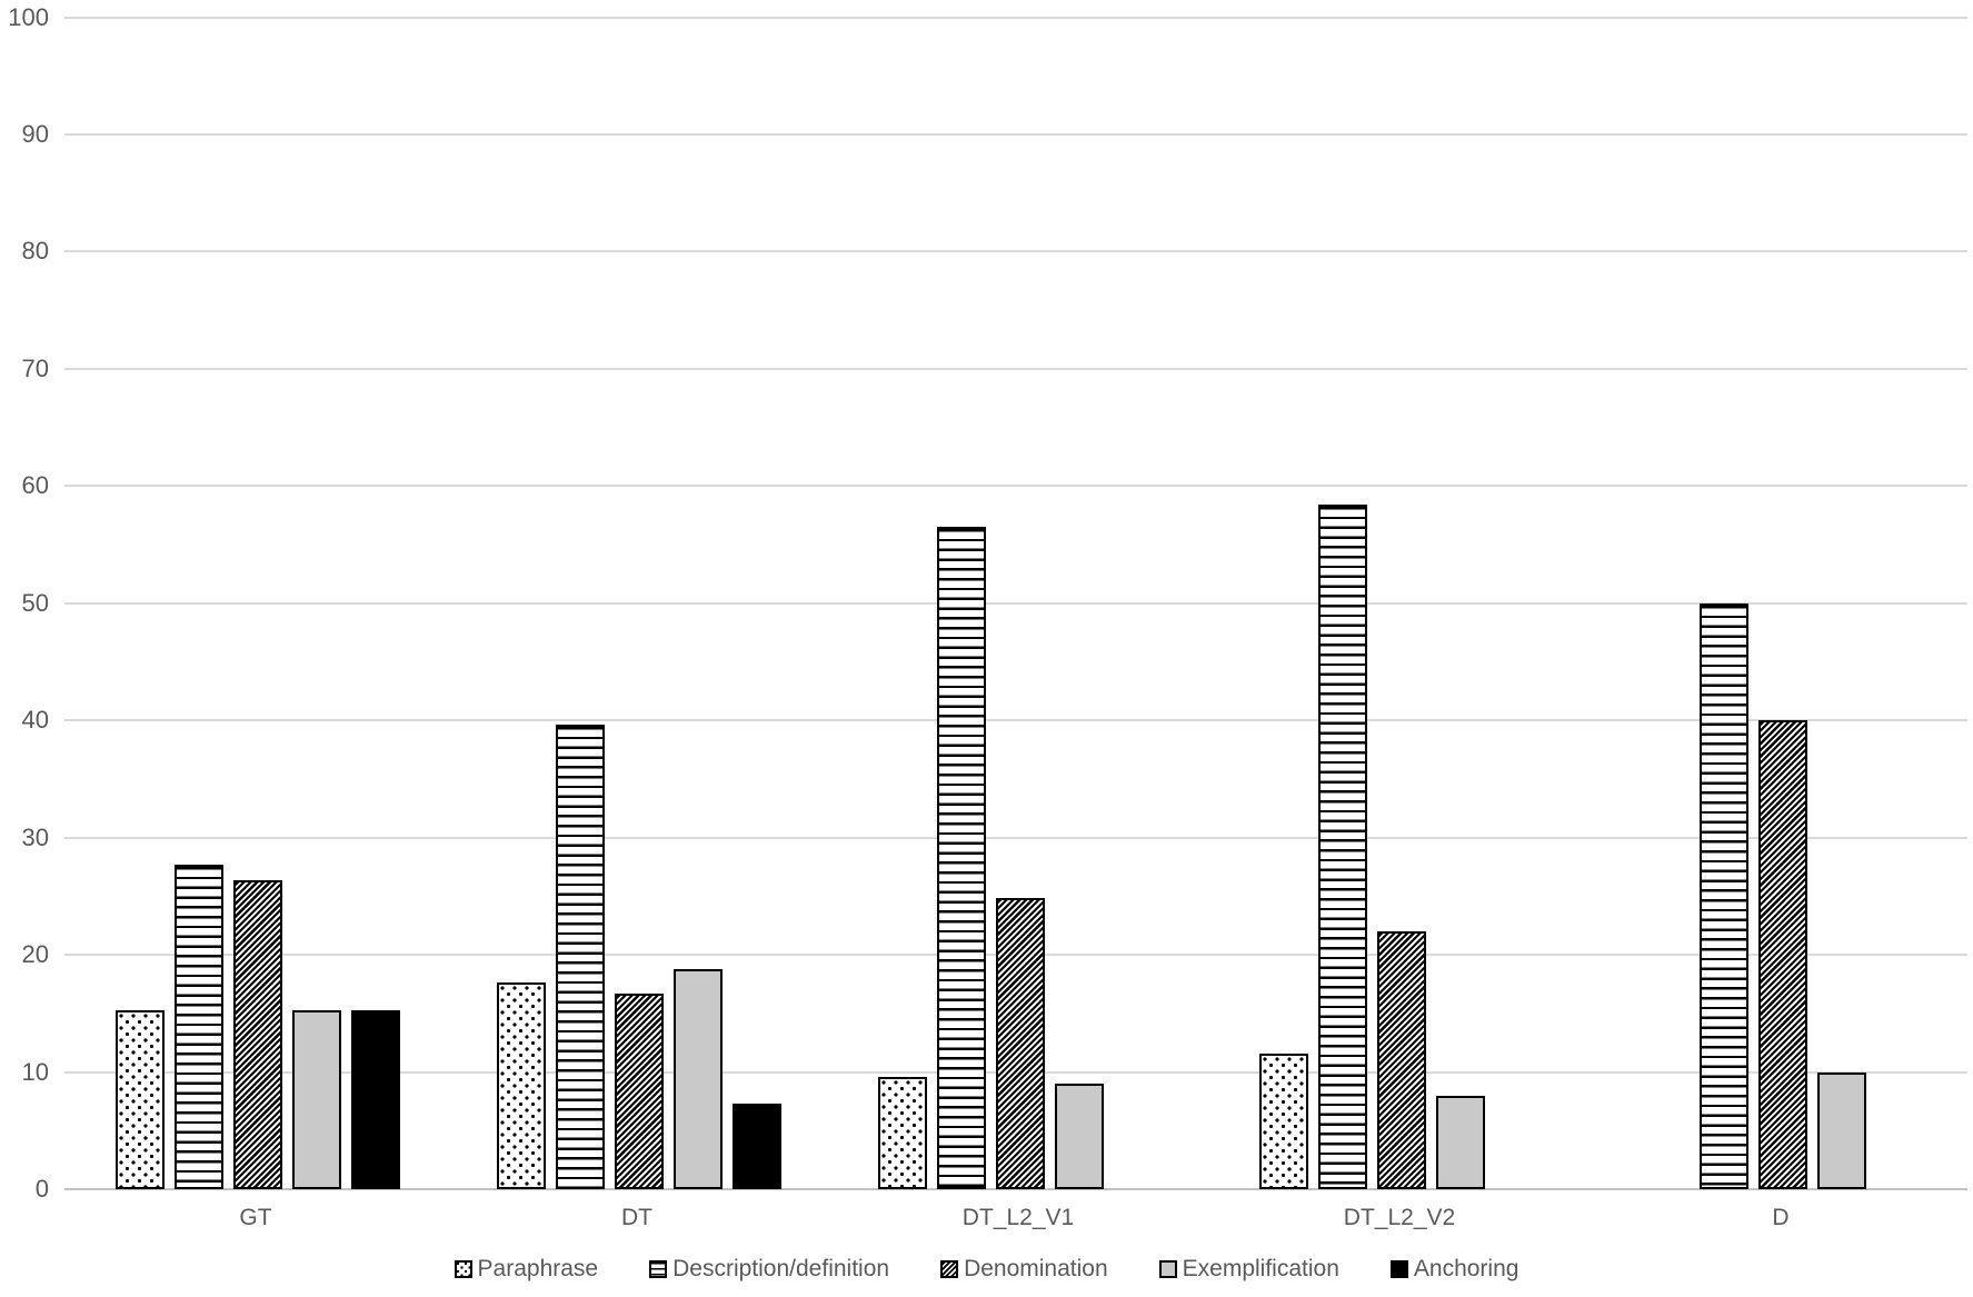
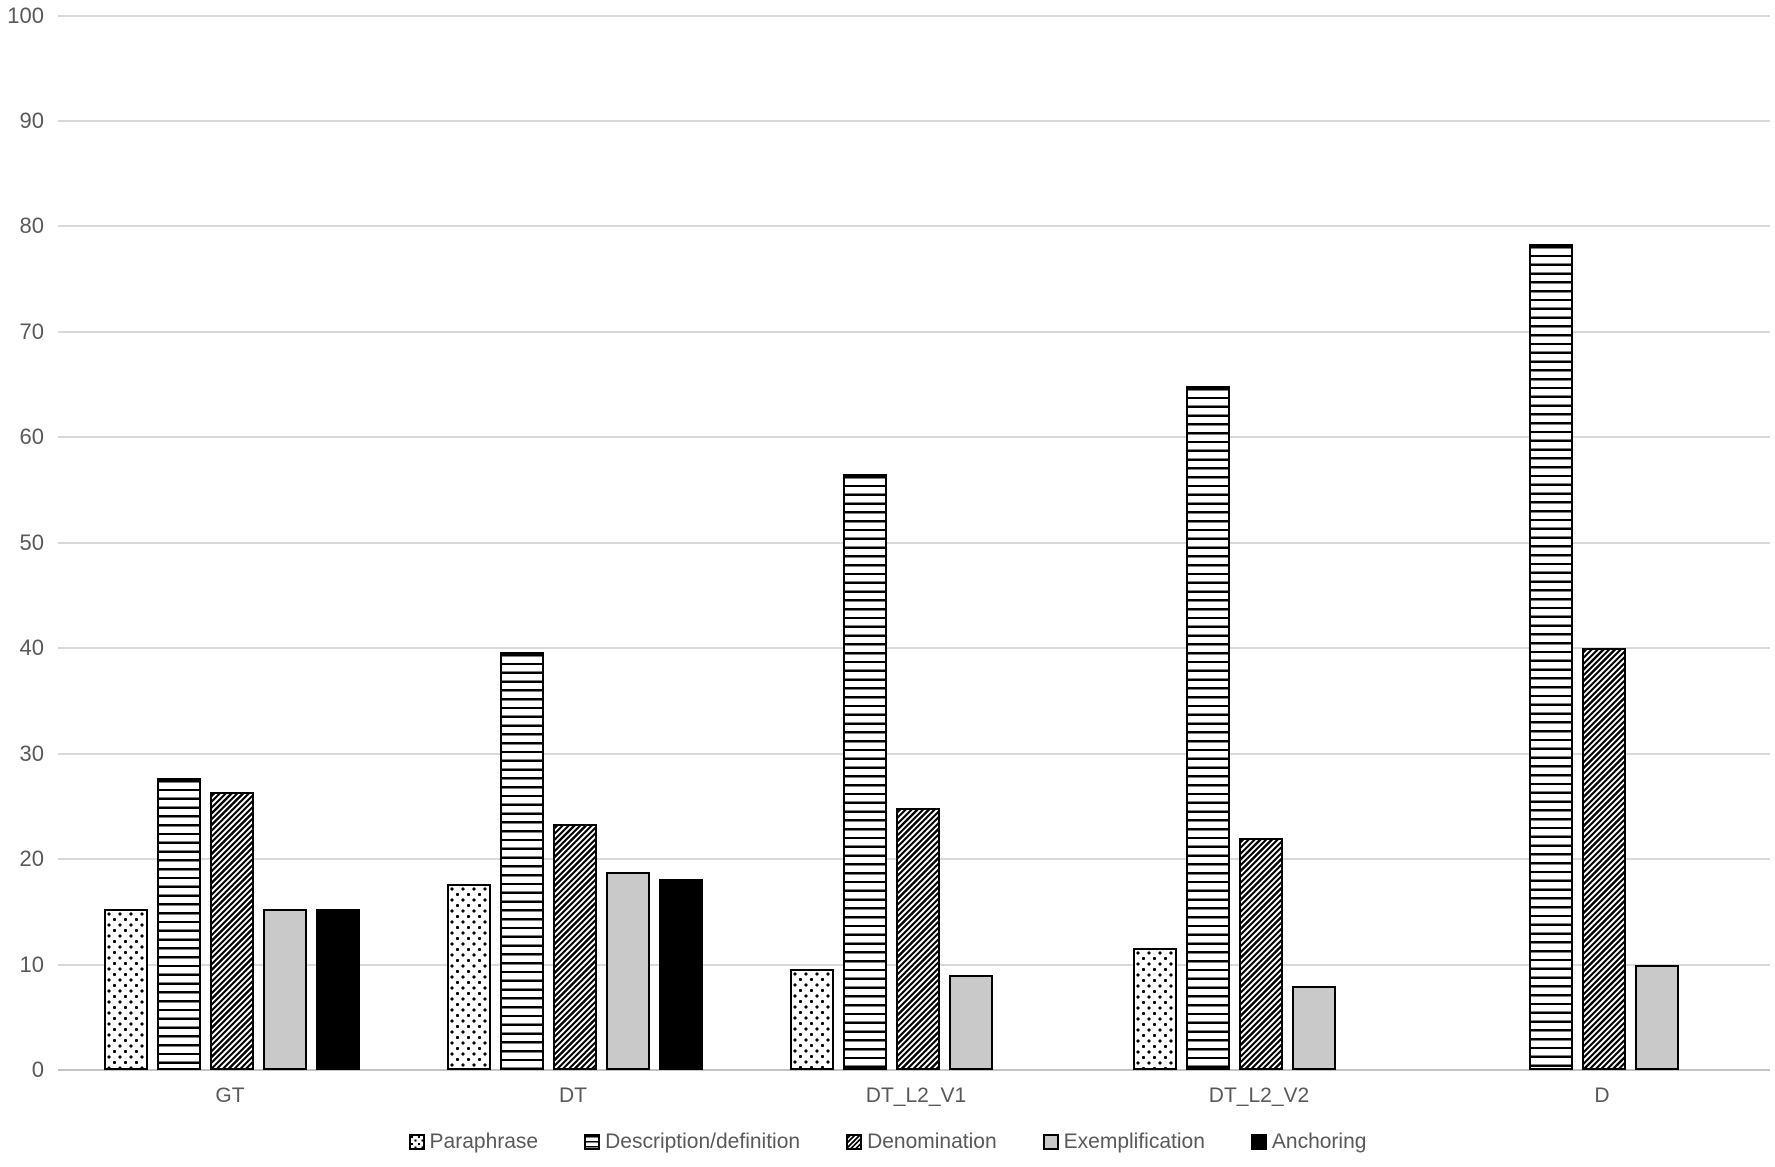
Denomination/DT: 16.7 -> 23.3
Anchoring/DT: 7.3 -> 18.1
Description/definition/DT_L2_V2: 58.4 -> 64.9
Description/definition/D: 50.0 -> 78.3
